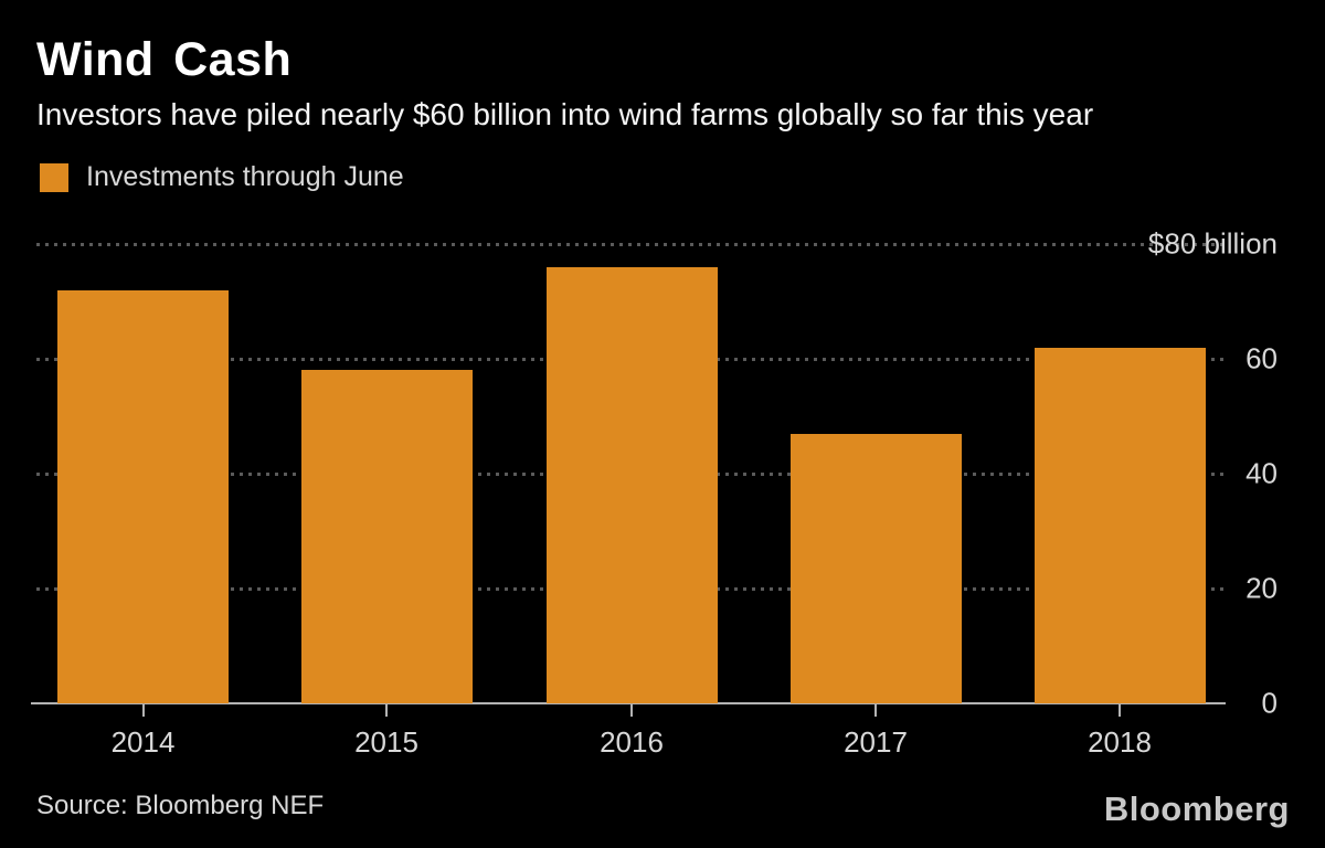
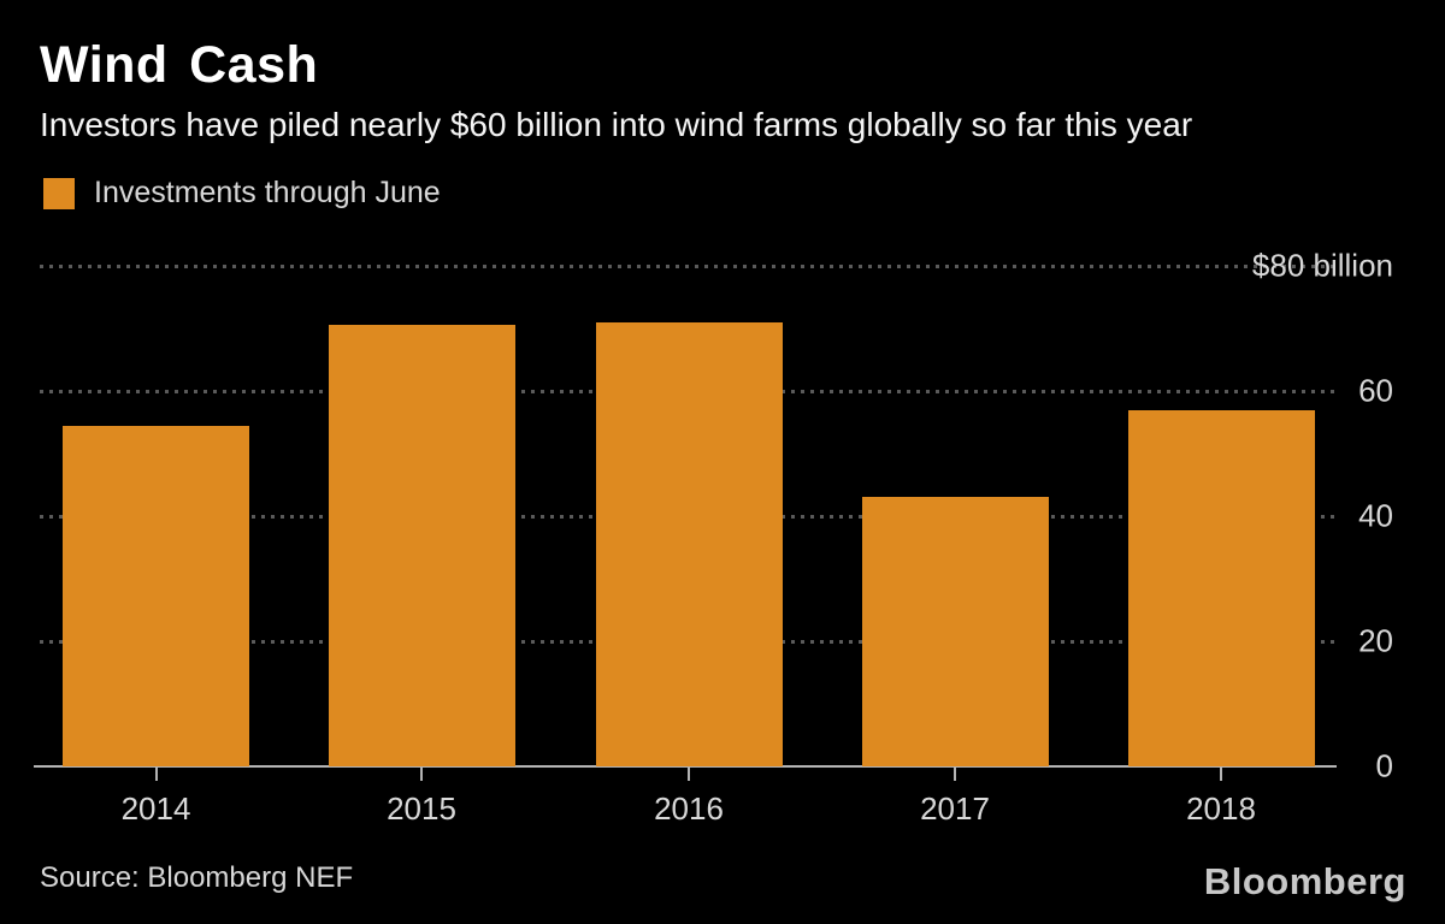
2014: 72 -> 54
2015: 58 -> 70
2016: 76 -> 71
2017: 47 -> 43
2018: 62 -> 57
